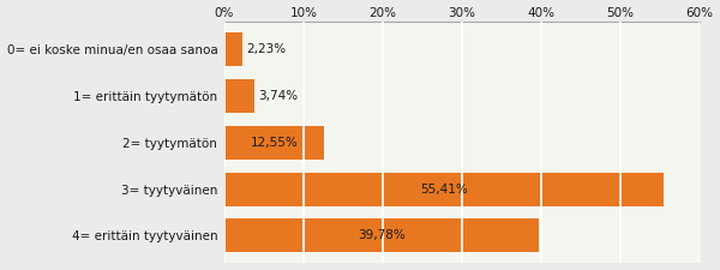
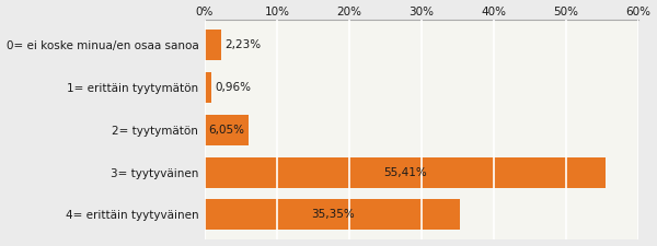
1= erittäin tyytymätön: 3,74% -> 0,96%
2= tyytymätön: 12,55% -> 6,05%
4= erittäin tyytyväinen: 39,78% -> 35,35%
